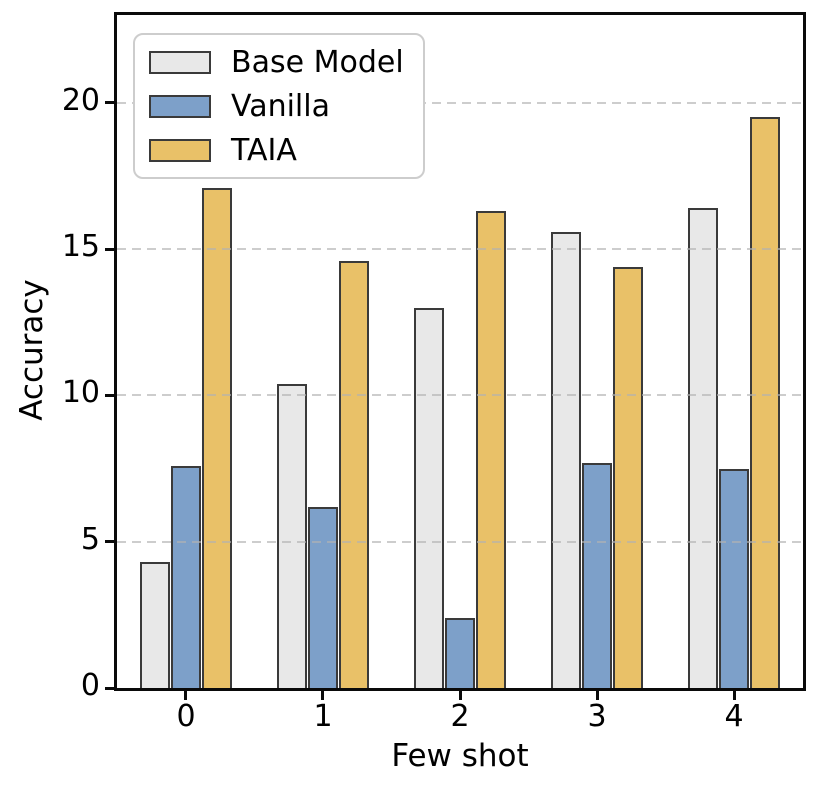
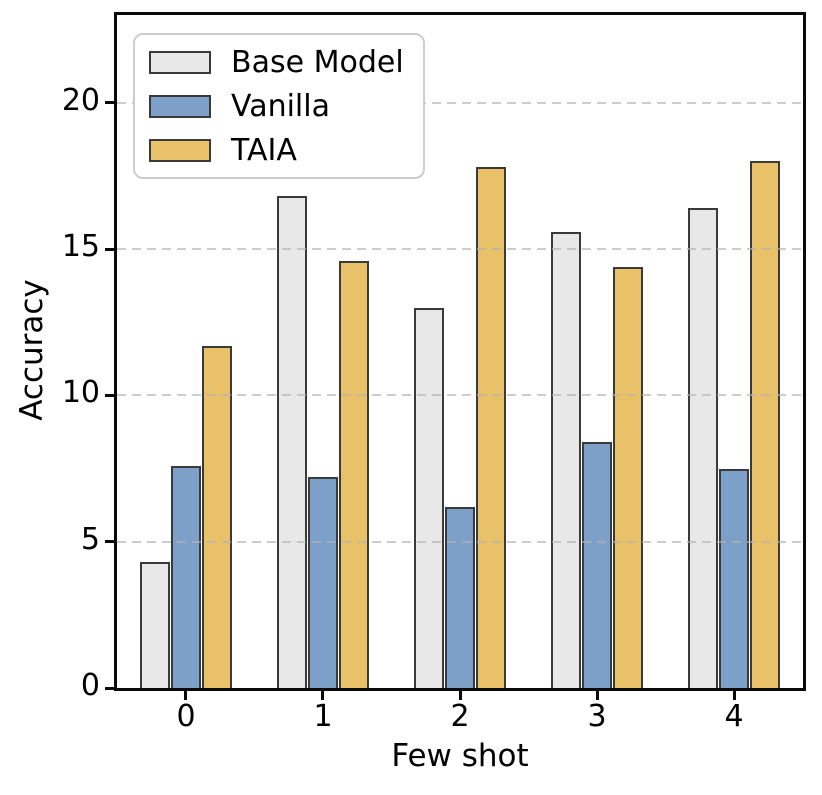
TAIA/0: 17.1 -> 11.7
Base Model/1: 10.4 -> 16.8
Vanilla/1: 6.2 -> 7.2
Vanilla/2: 2.4 -> 6.2
TAIA/2: 16.3 -> 17.8
Vanilla/3: 7.7 -> 8.4
TAIA/4: 19.5 -> 18.0
